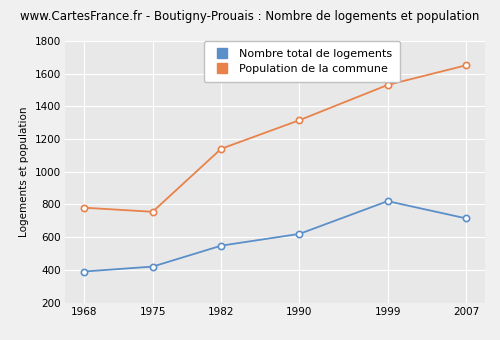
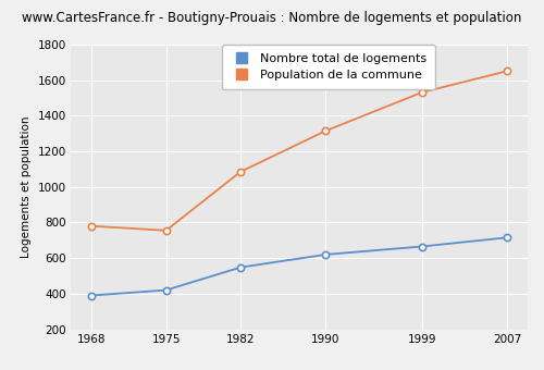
Population de la commune/1982: 1140 -> 1080
Nombre total de logements/1999: 820 -> 660
